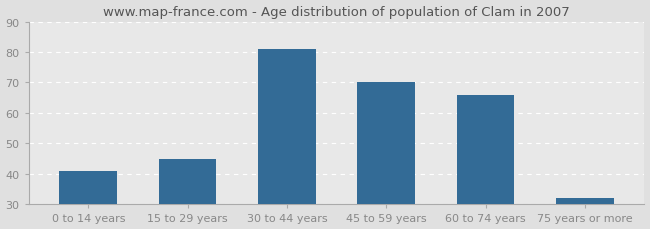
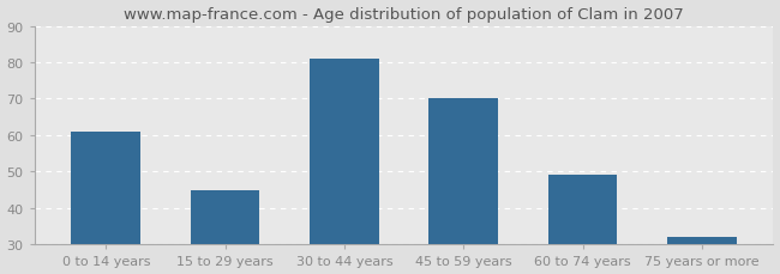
0 to 14 years: 41 -> 61
60 to 74 years: 66 -> 49
